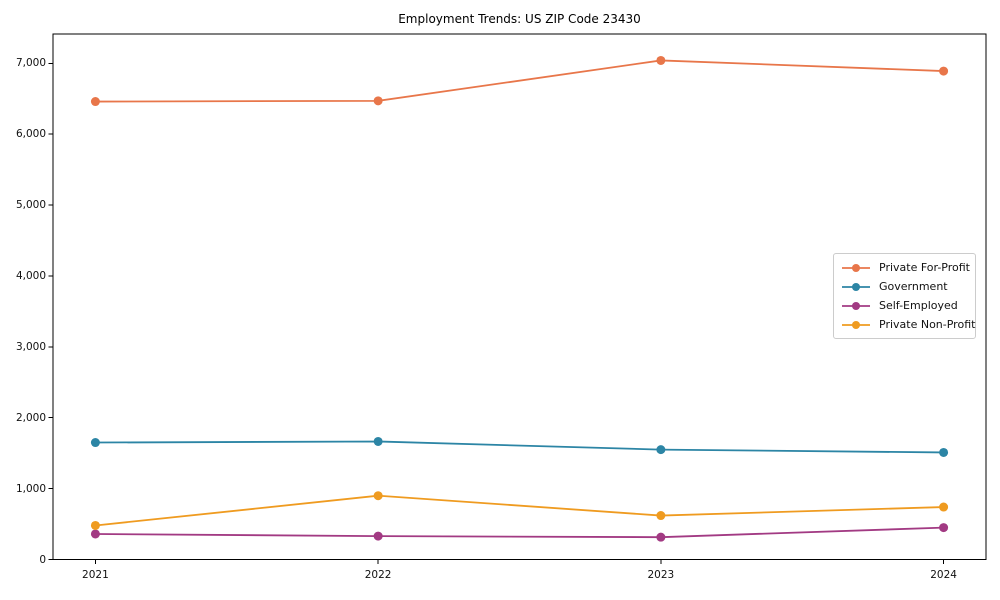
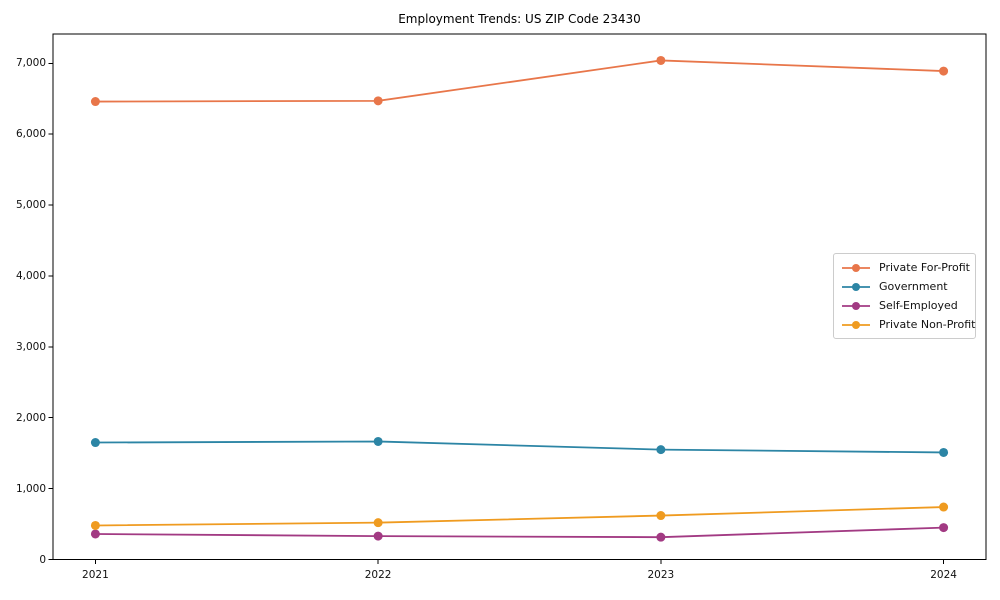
Private Non-Profit/2022: 900 -> 500
